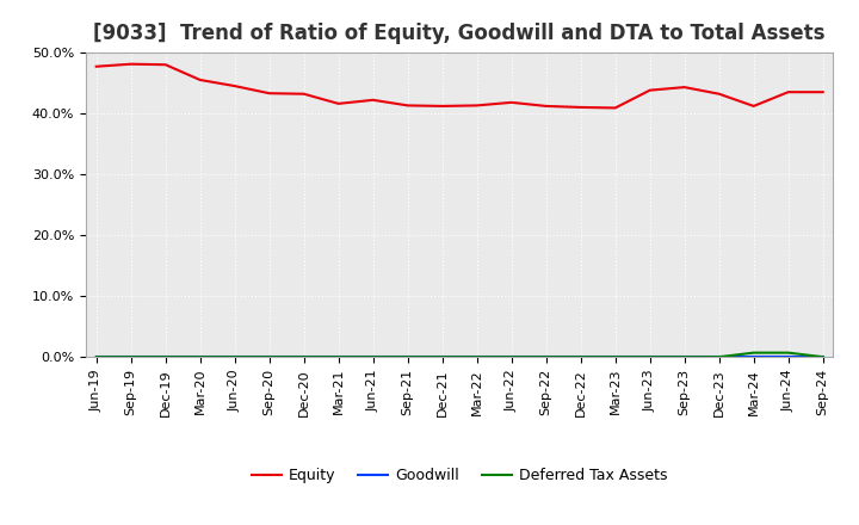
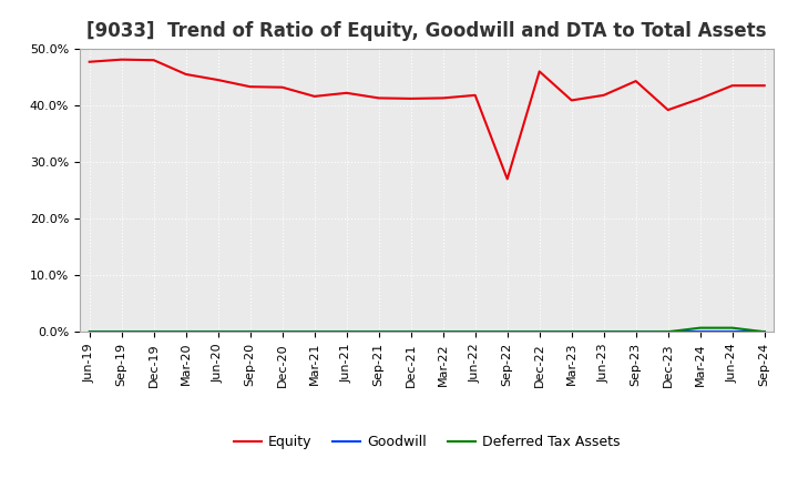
Equity/Sep-22: 41.2% -> 27.0%
Equity/Dec-22: 41.0% -> 46.0%
Equity/Jun-23: 43.8% -> 41.8%
Equity/Dec-23: 43.2% -> 39.2%
